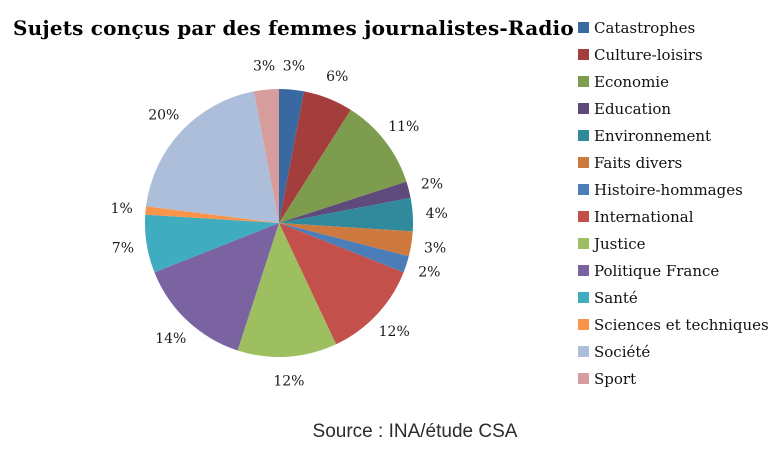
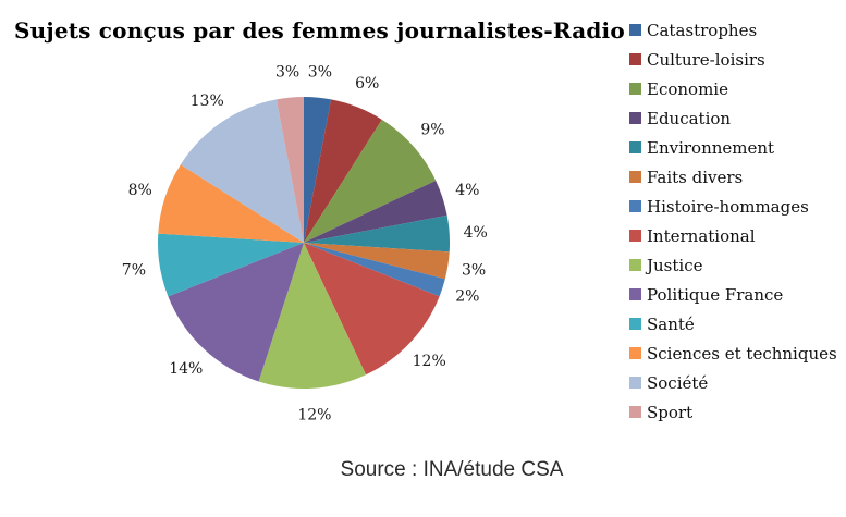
Economie: 11% -> 9%
Education: 2% -> 4%
Sciences et techniques: 1% -> 8%
Société: 20% -> 13%
